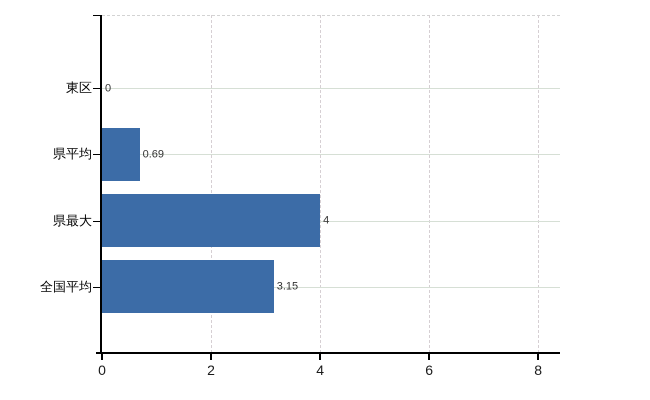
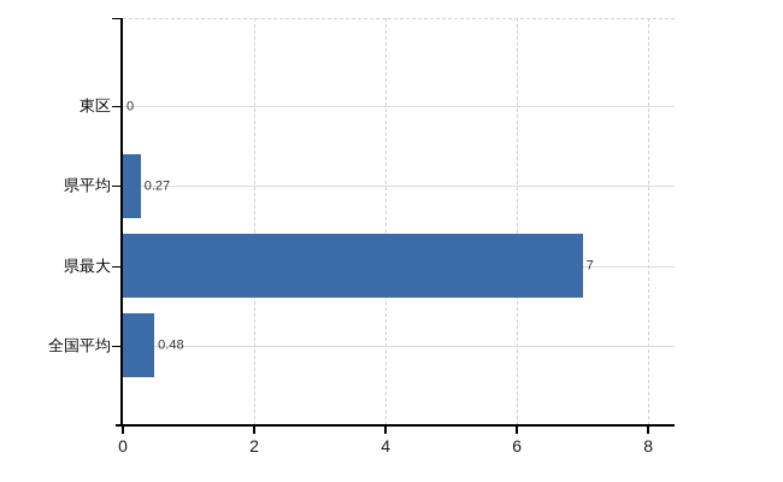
県平均: 0.69 -> 0.27
県最大: 4 -> 7
全国平均: 3.15 -> 0.48
